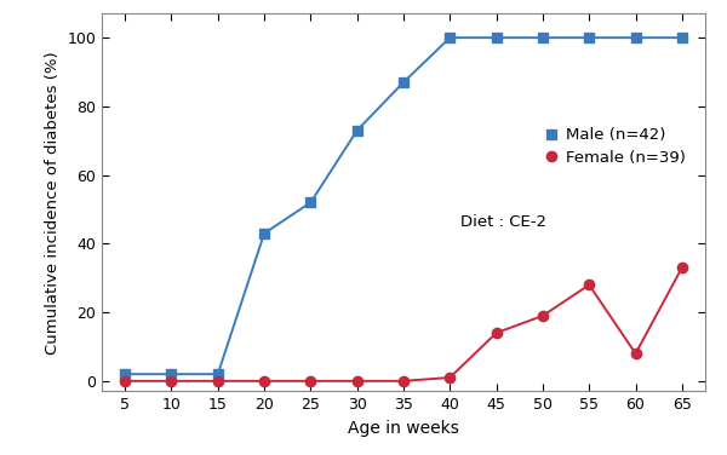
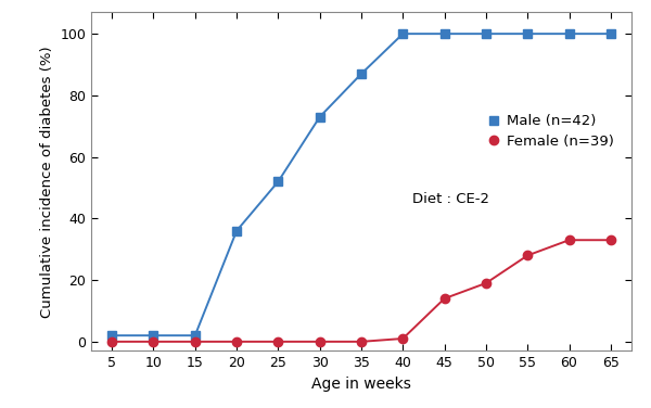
Male (n=42)/20: 43 -> 36
Female (n=39)/60: 8 -> 33
